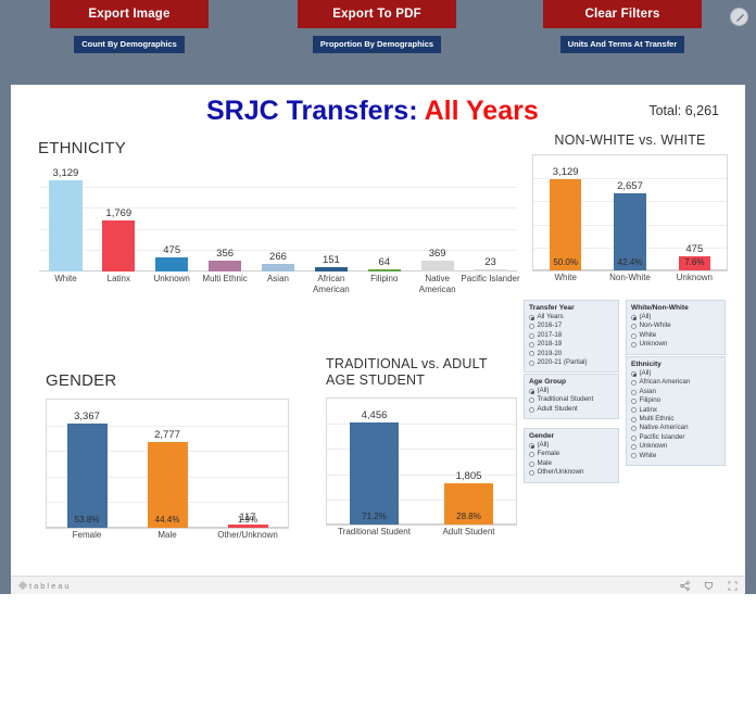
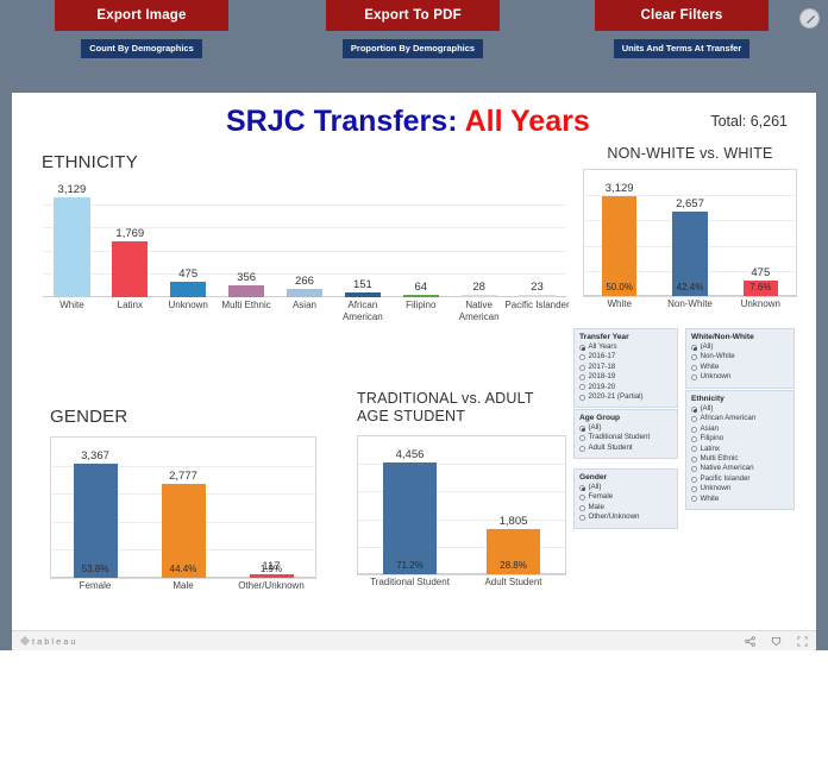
ETHNICITY/Native American: 369 -> 28
